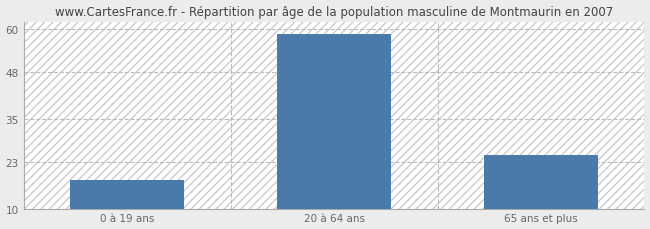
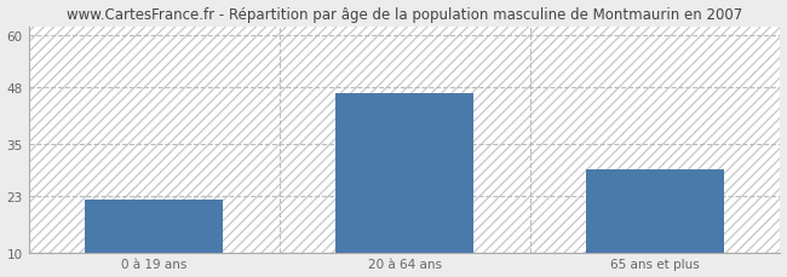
0 à 19 ans: 18.0 -> 22.0
20 à 64 ans: 58.5 -> 46.5
65 ans et plus: 25.0 -> 29.0
